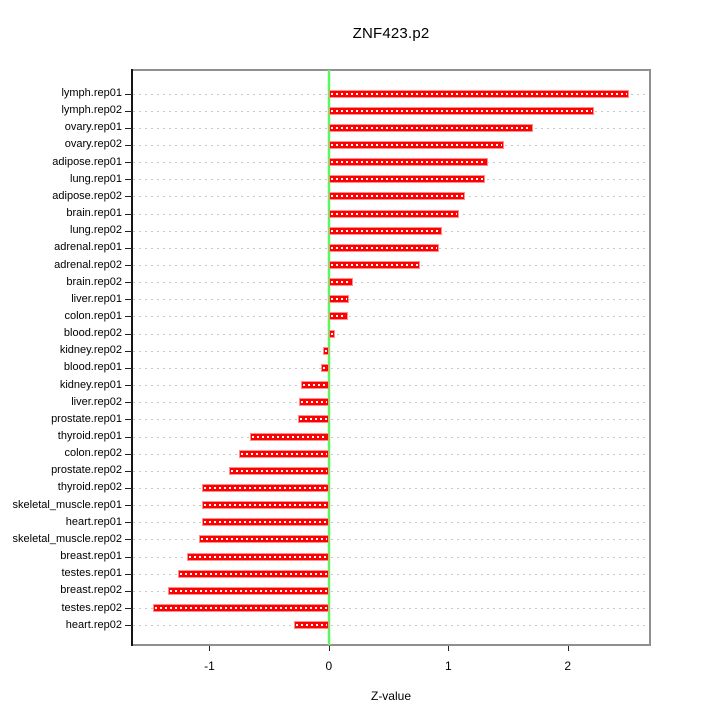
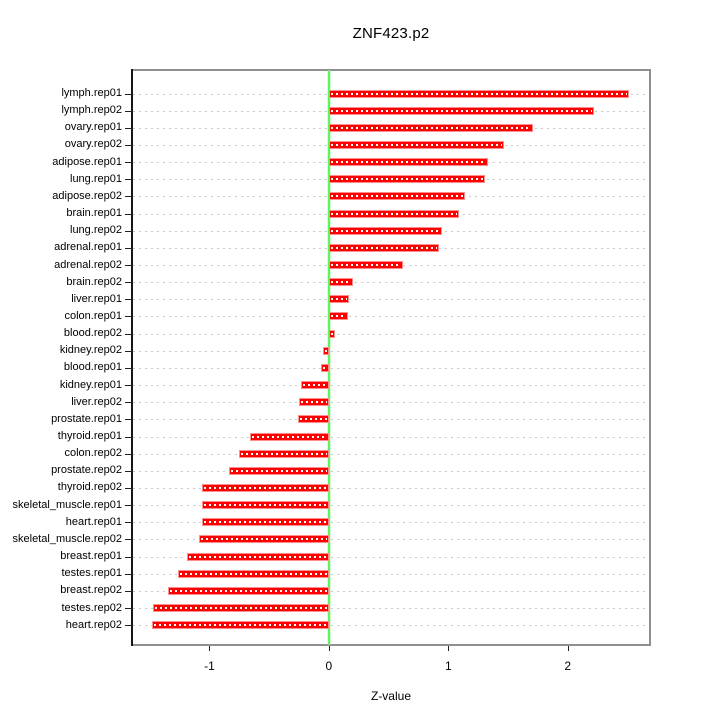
adrenal.rep02: 0.76 -> 0.62
heart.rep02: -0.29 -> -1.48
